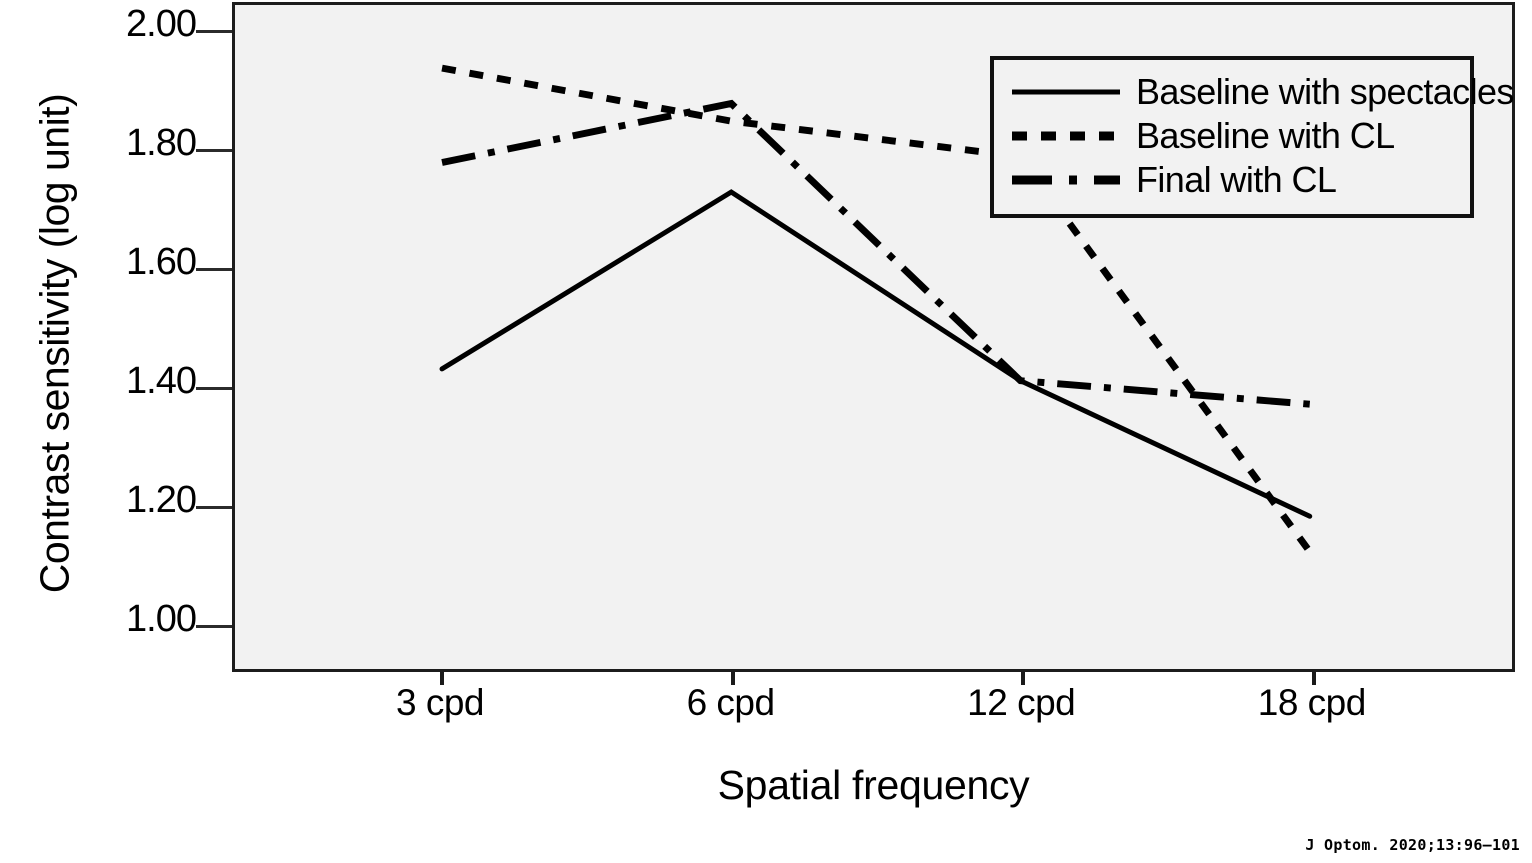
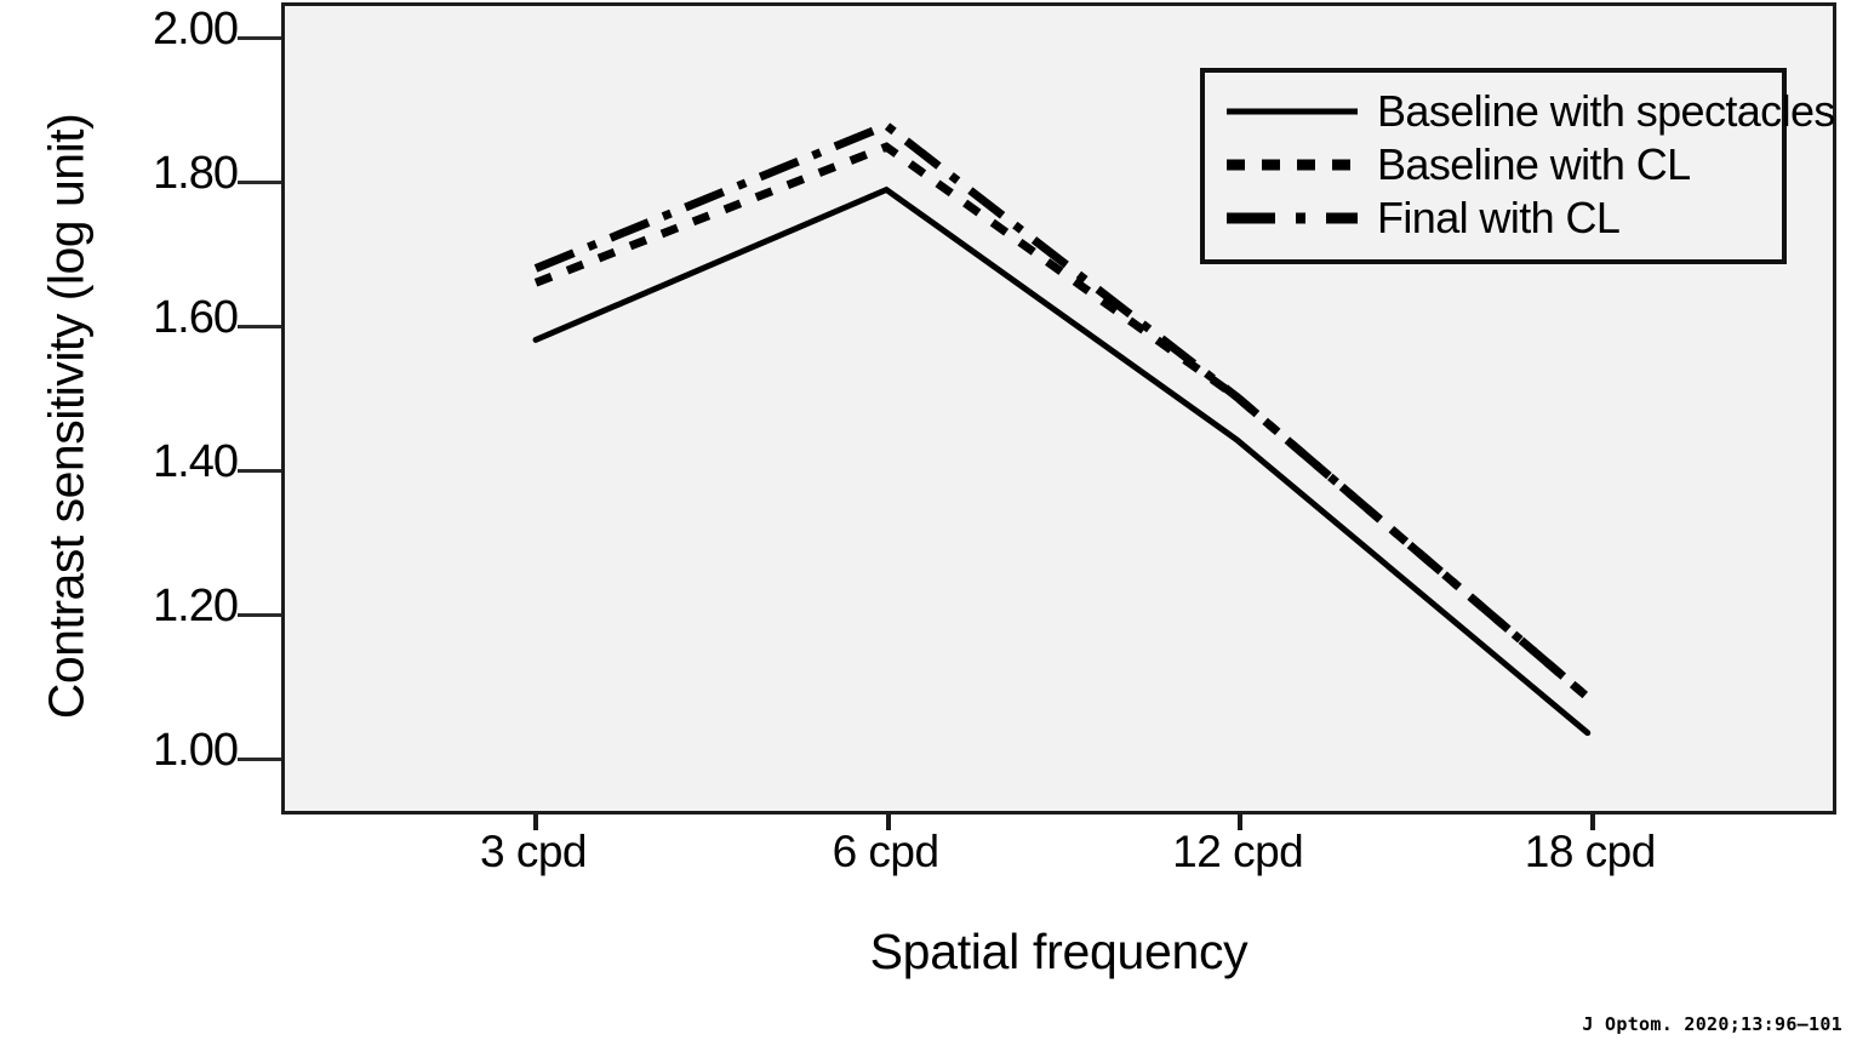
Baseline with spectacles/3 cpd: 1.43 -> 1.58
Baseline with CL/3 cpd: 1.94 -> 1.66
Final with CL/3 cpd: 1.78 -> 1.68
Baseline with spectacles/6 cpd: 1.73 -> 1.79
Baseline with spectacles/12 cpd: 1.41 -> 1.44
Baseline with CL/12 cpd: 1.79 -> 1.50
Final with CL/12 cpd: 1.41 -> 1.50
Baseline with spectacles/18 cpd: 1.18 -> 1.03
Baseline with CL/18 cpd: 1.12 -> 1.08
Final with CL/18 cpd: 1.37 -> 1.08
